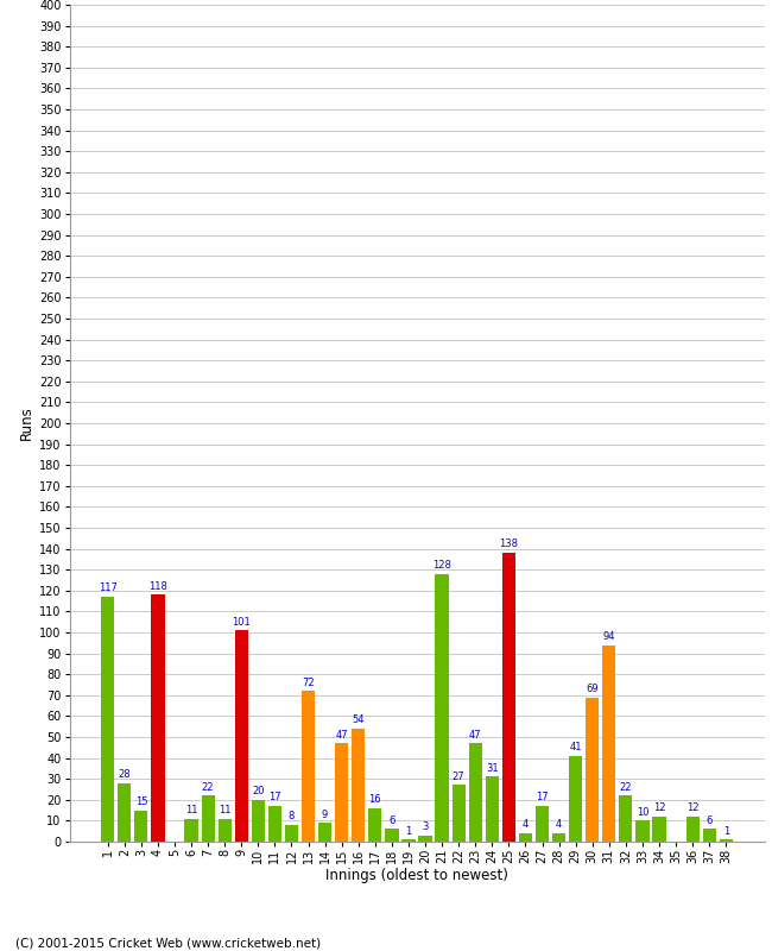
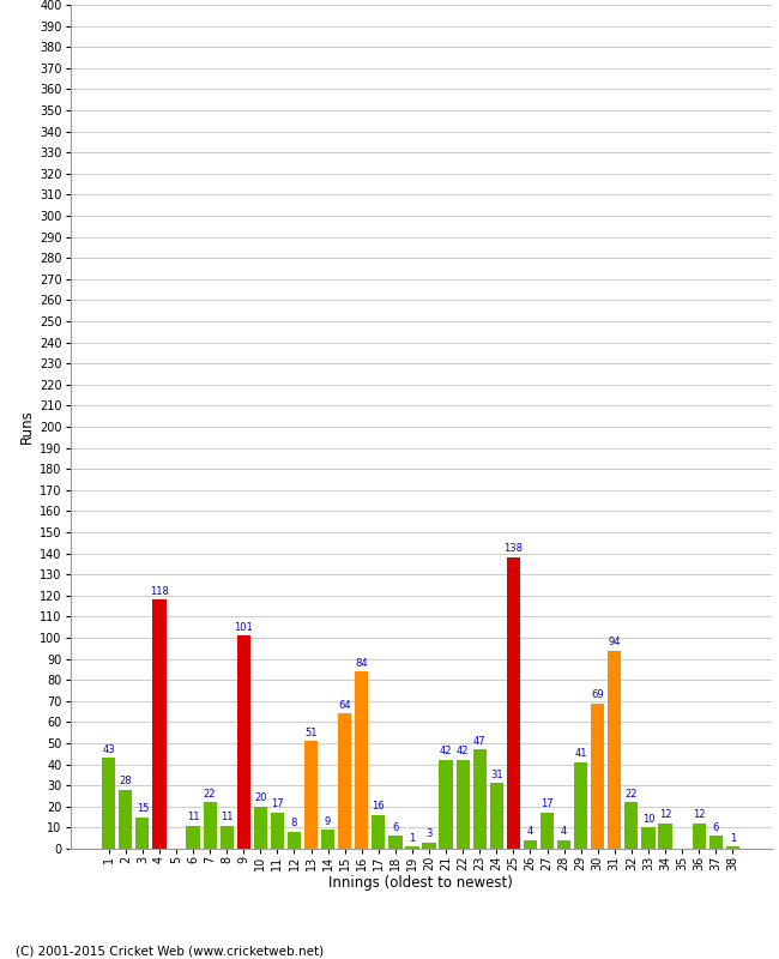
1: 117 -> 43
13: 72 -> 51
15: 47 -> 64
16: 54 -> 84
21: 128 -> 42
22: 27 -> 42
